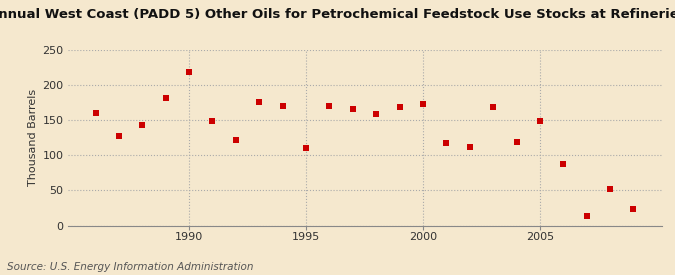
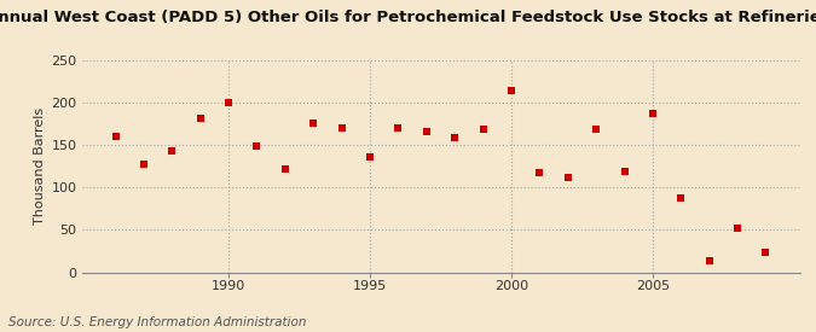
1990: 218 -> 199
1995: 110 -> 136
2000: 172 -> 214
2005: 148 -> 187
